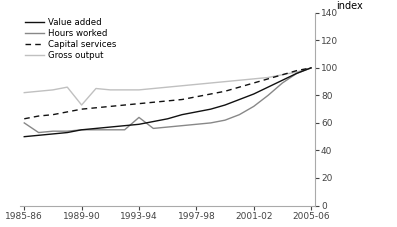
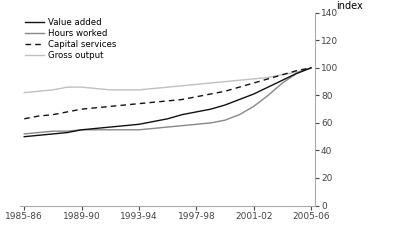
Hours worked/1985-86: 60 -> 52
Gross output/1989-90: 73 -> 86
Hours worked/1993-94: 64 -> 55
